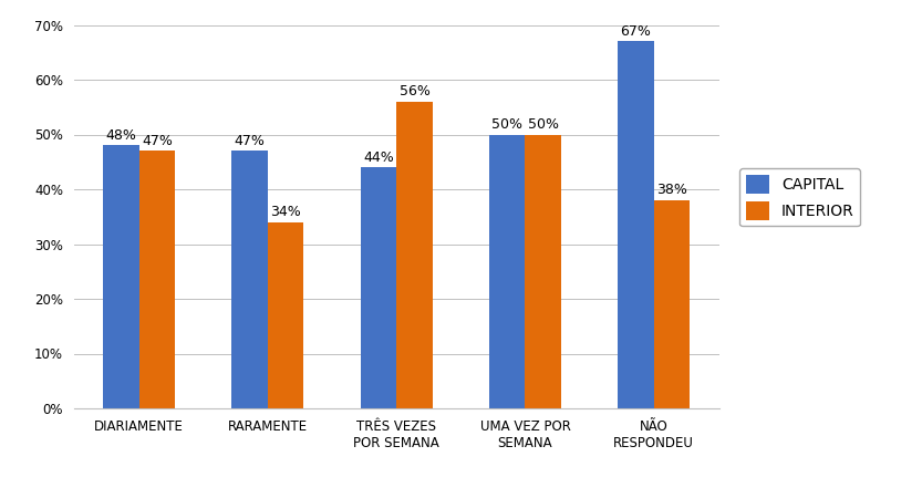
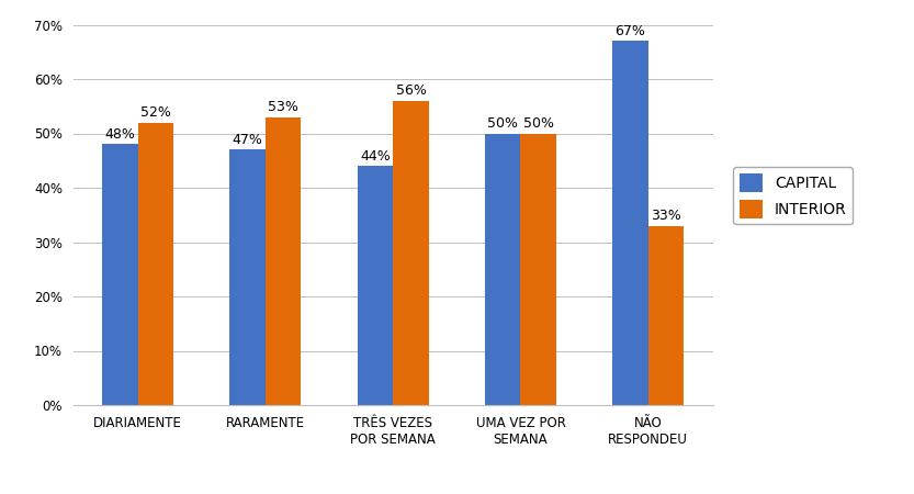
INTERIOR/DIARIAMENTE: 47% -> 52%
INTERIOR/RARAMENTE: 34% -> 53%
INTERIOR/NÃO RESPONDEU: 38% -> 33%
